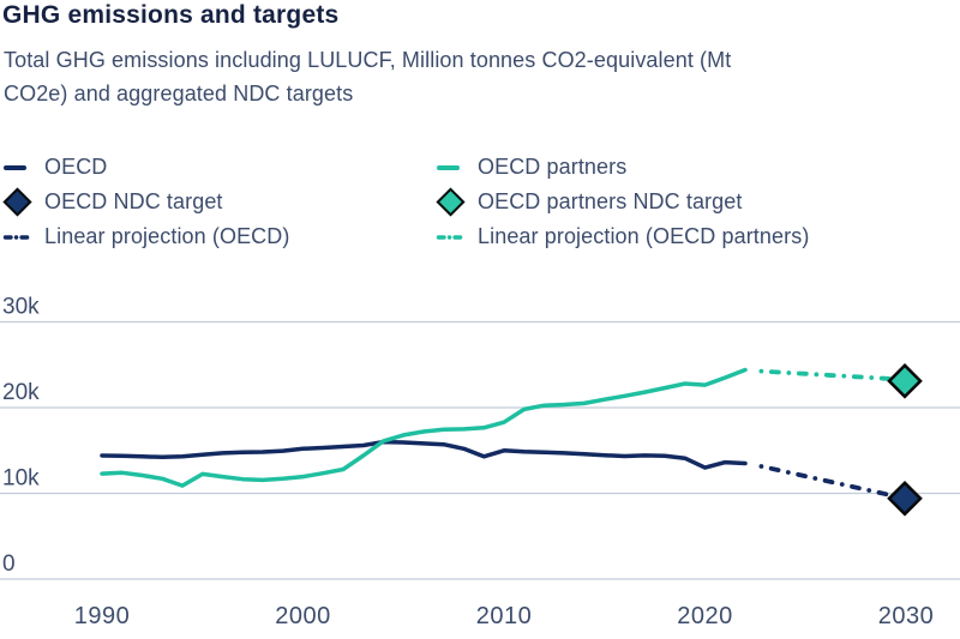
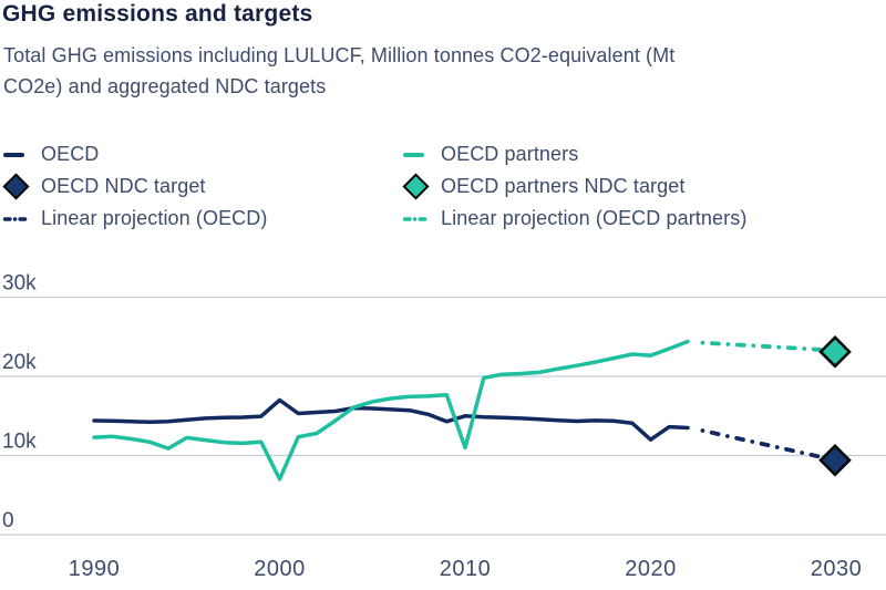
OECD/2000: 15k -> 17k
OECD partners/2000: 12k -> 7k
OECD partners/2010: 18k -> 11k
OECD/2020: 13k -> 12k
